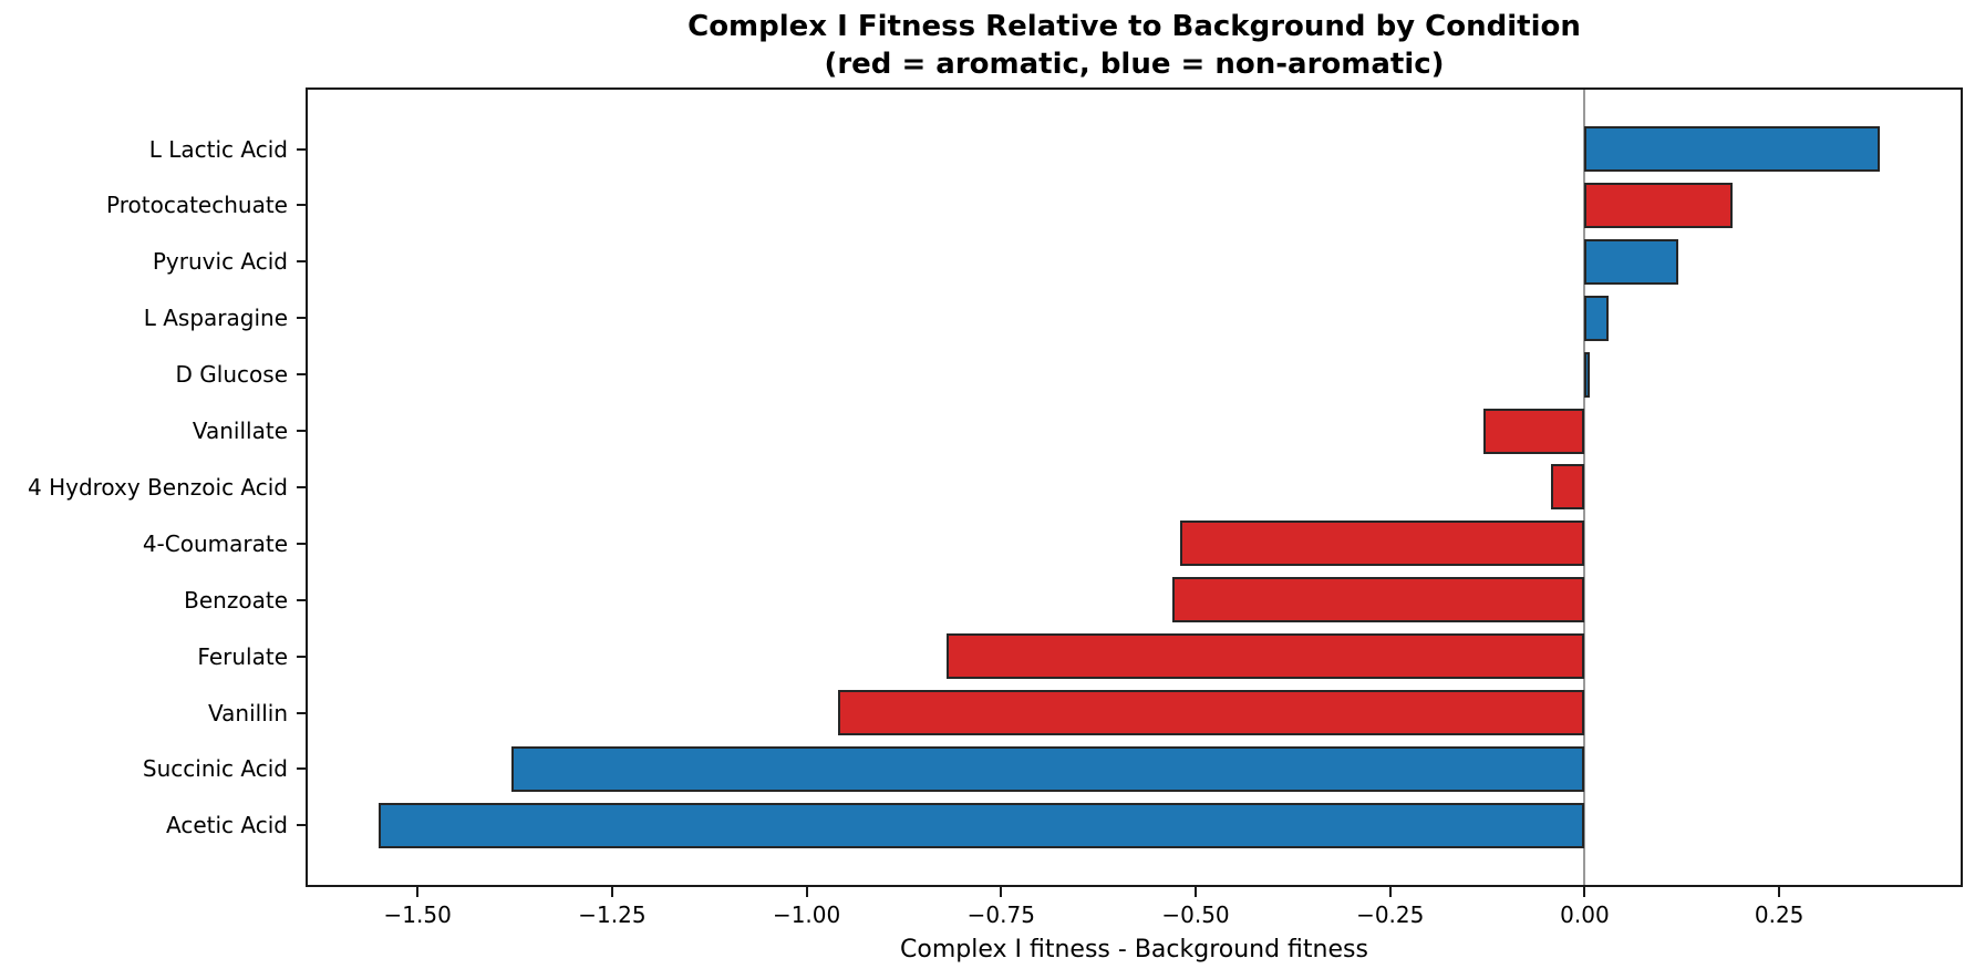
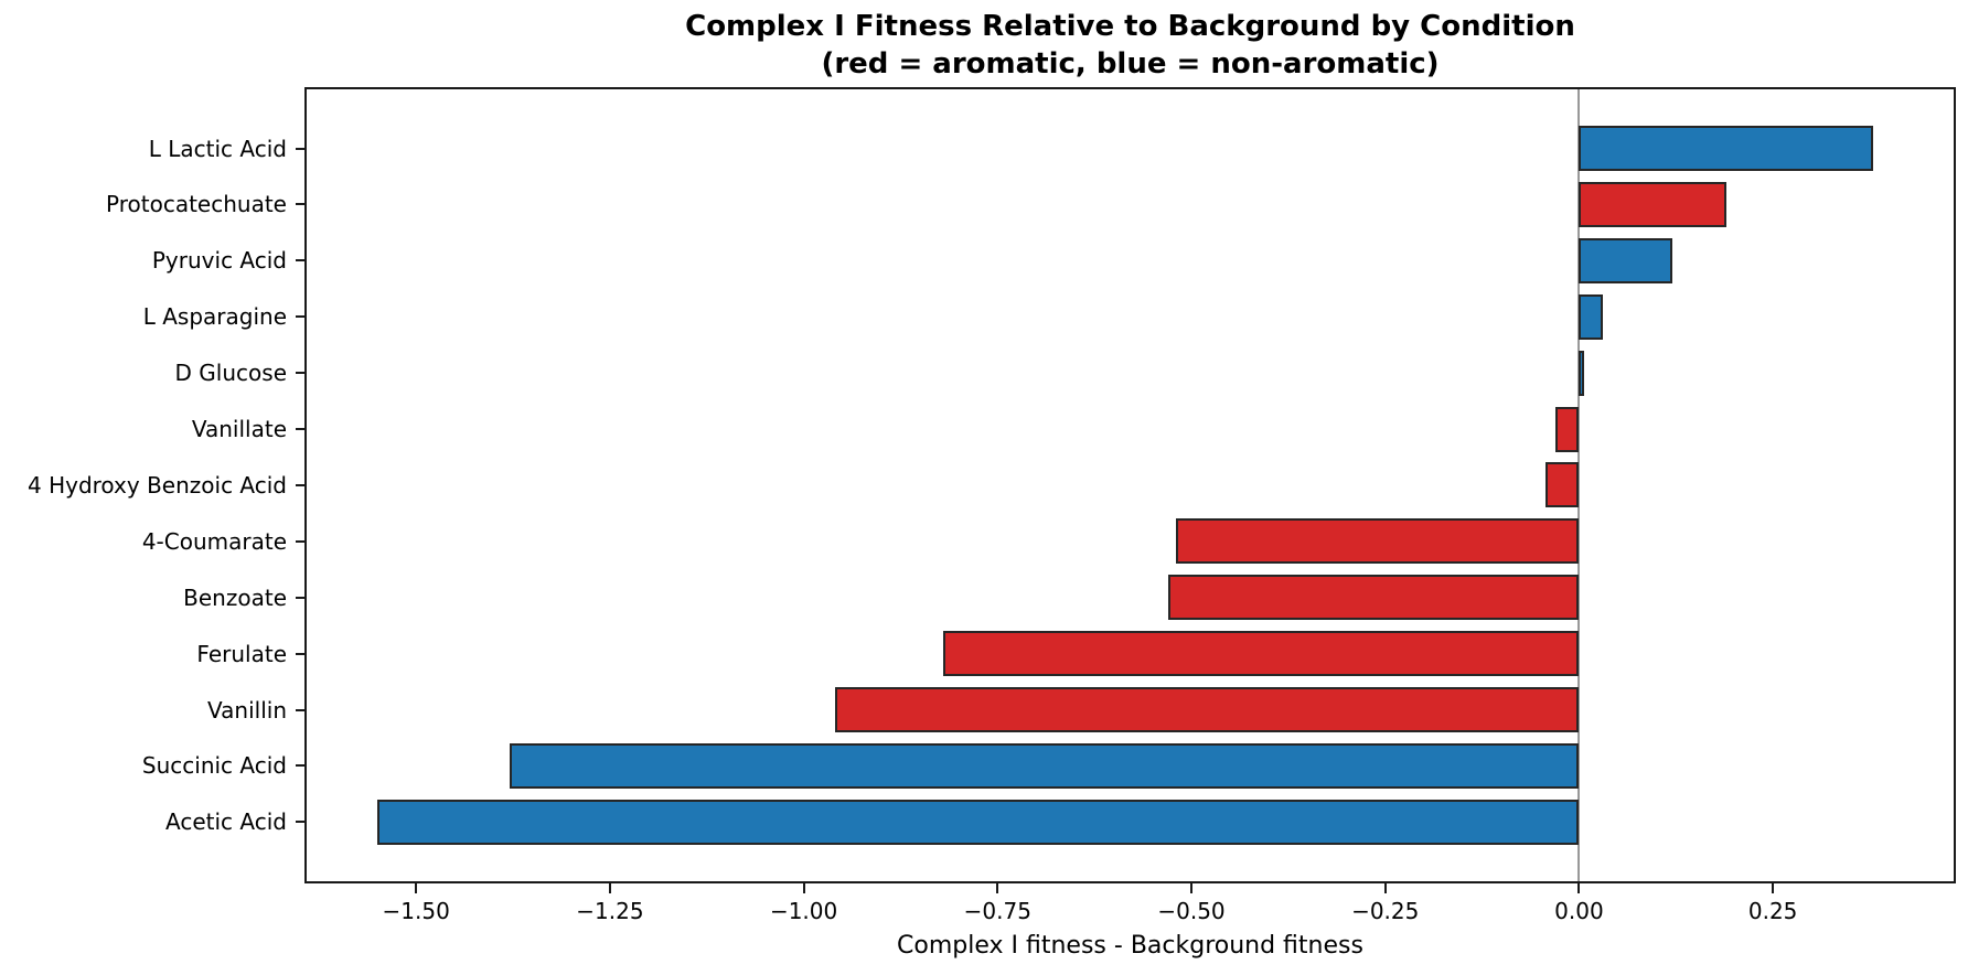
Vanillate: -0.13 -> -0.03
